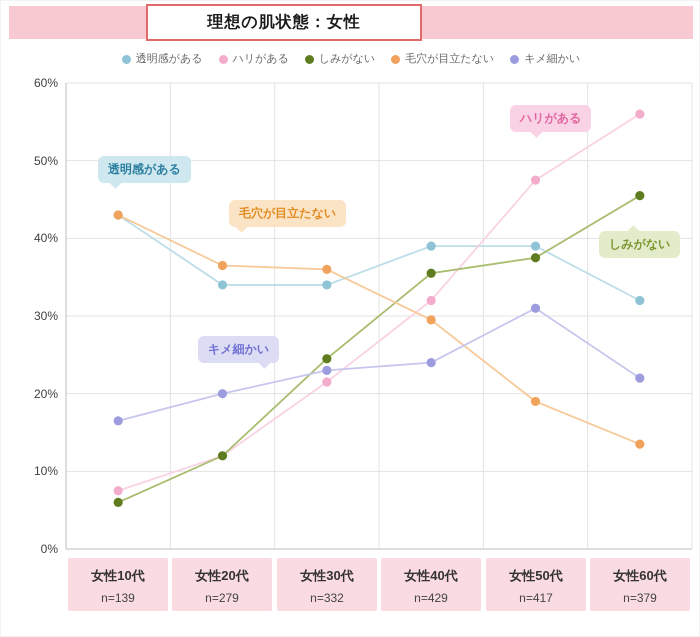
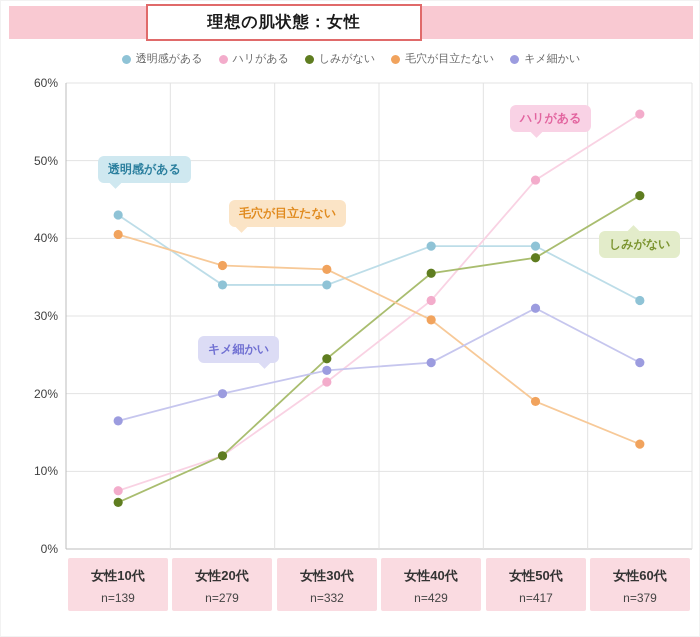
毛穴が目立たない/女性10代: 43% -> 40%
キメ細かい/女性60代: 22% -> 24%
